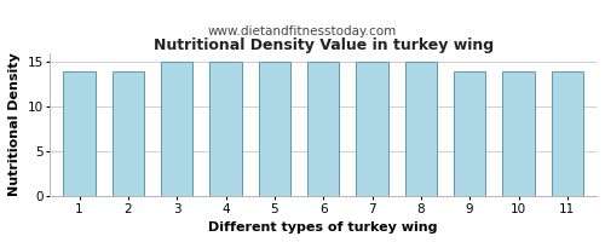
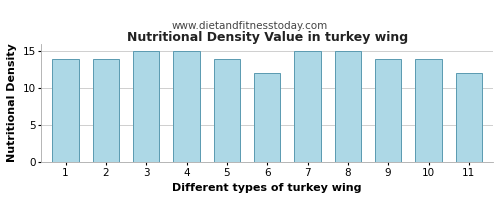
5: 15 -> 14
6: 15 -> 12
11: 14 -> 12
